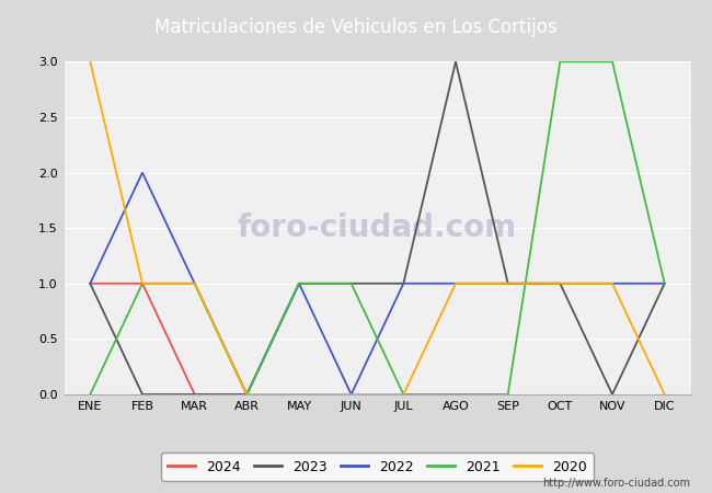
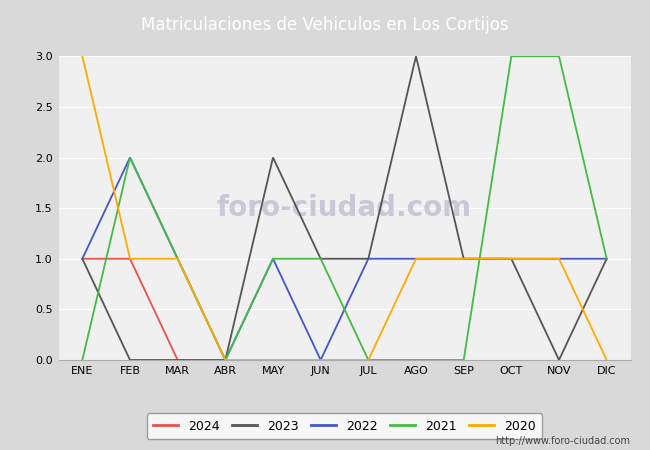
2021/FEB: 1 -> 2
2023/MAY: 1 -> 2
